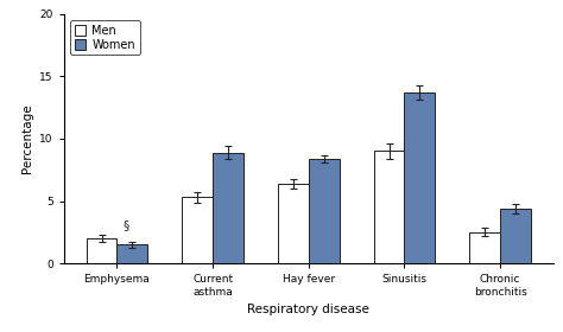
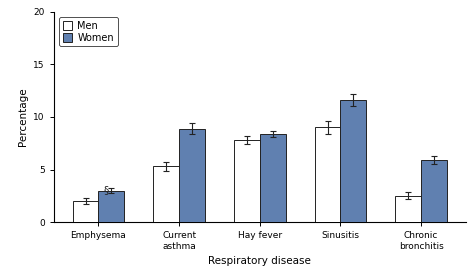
Women/Emphysema: 1.5 -> 3.0
Men/Hay fever: 6.4 -> 7.8
Women/Sinusitis: 13.7 -> 11.6
Women/Chronic bronchitis: 4.4 -> 5.9
